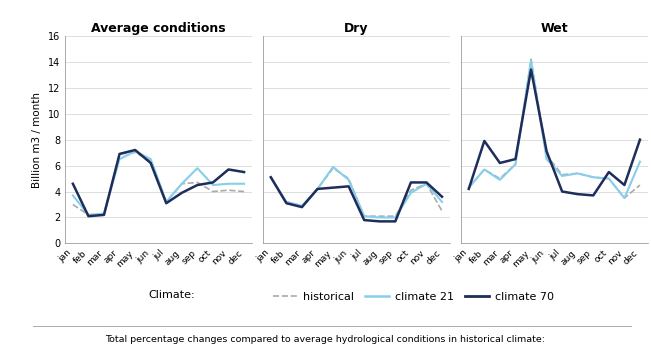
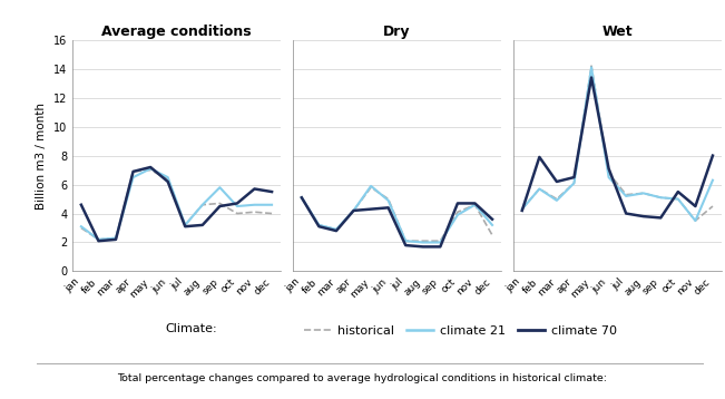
Average conditions/climate 21/jan: 3.7 -> 3.1
Average conditions/climate 70/aug: 3.9 -> 3.2
